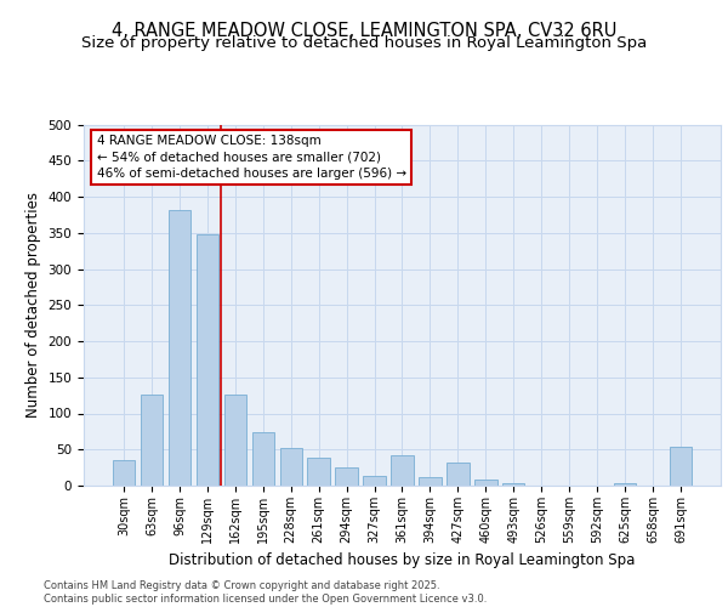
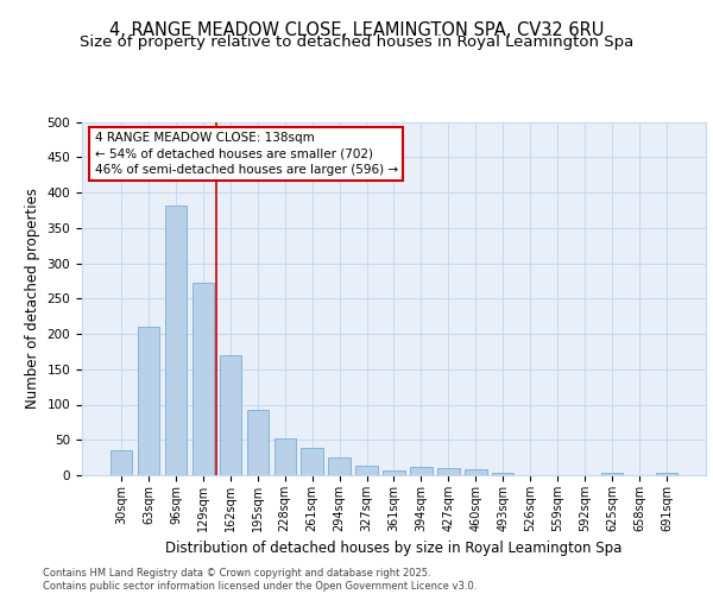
63sqm: 126 -> 210
129sqm: 348 -> 272
162sqm: 126 -> 169
195sqm: 74 -> 93
361sqm: 42 -> 7
427sqm: 32 -> 10
691sqm: 54 -> 3
